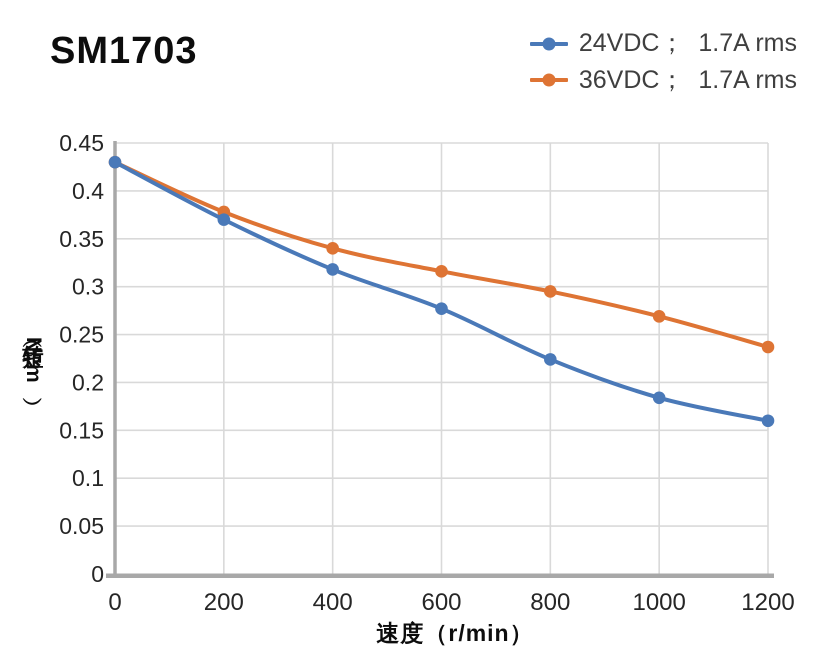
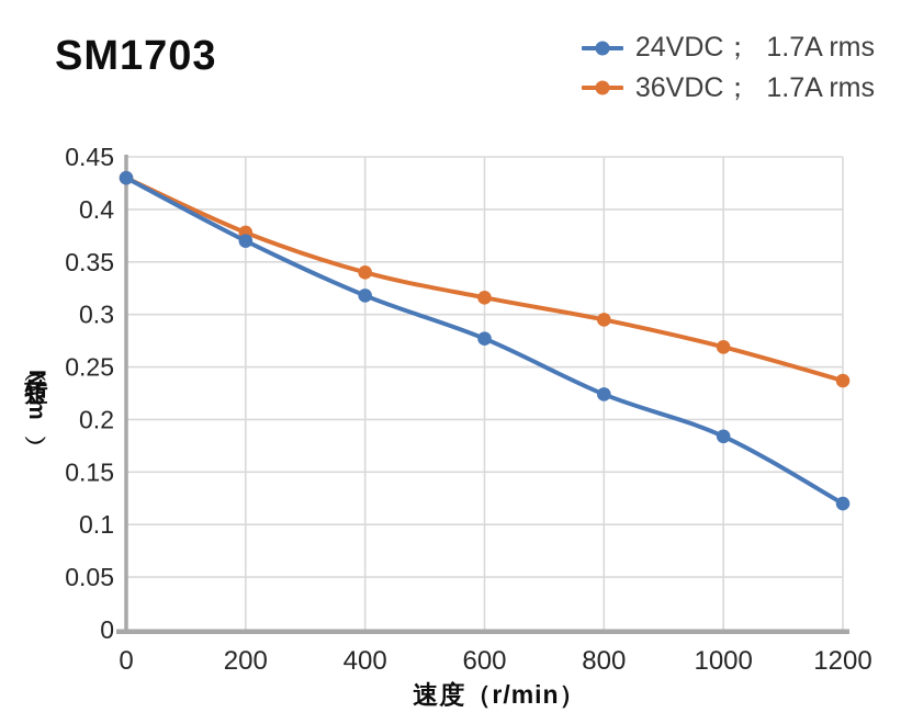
24VDC；1.7A rms/1200: 0.16 -> 0.12
